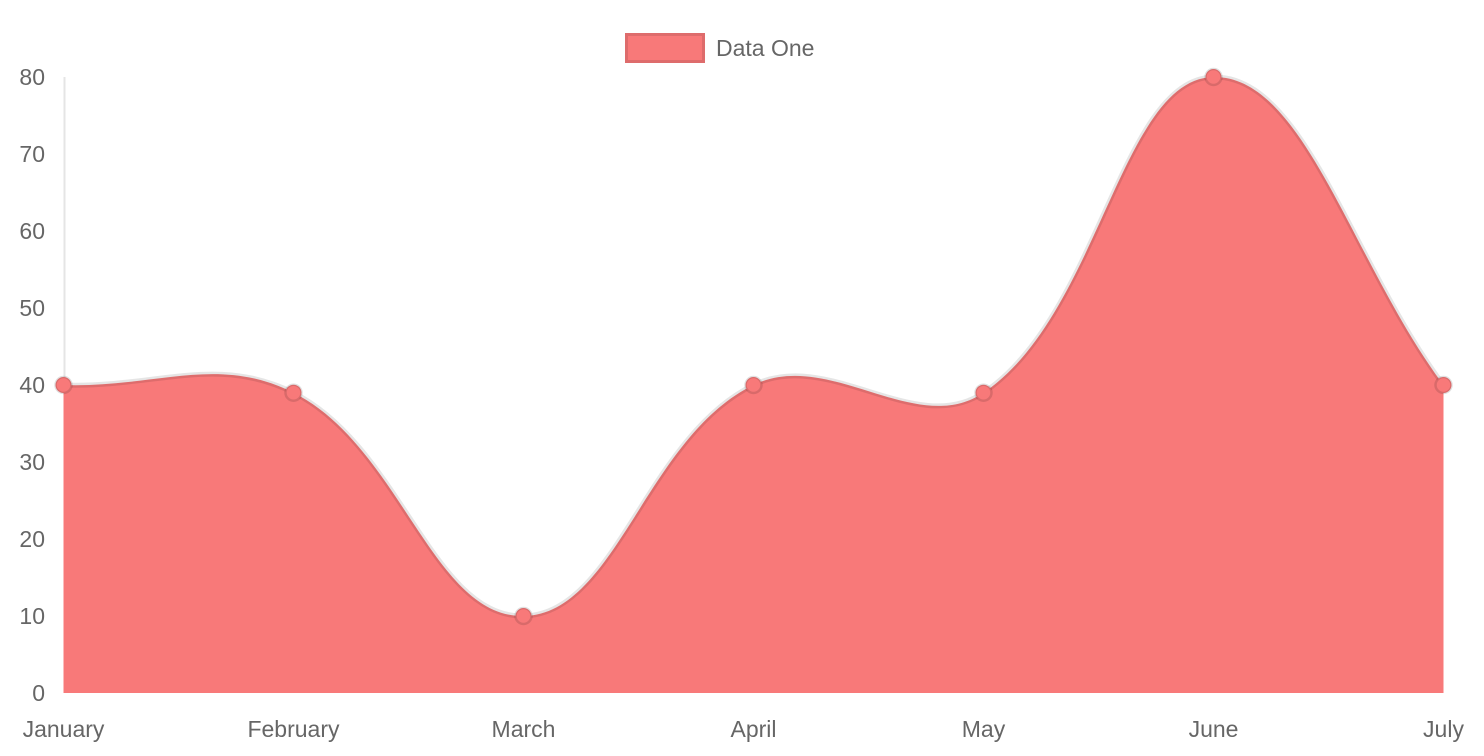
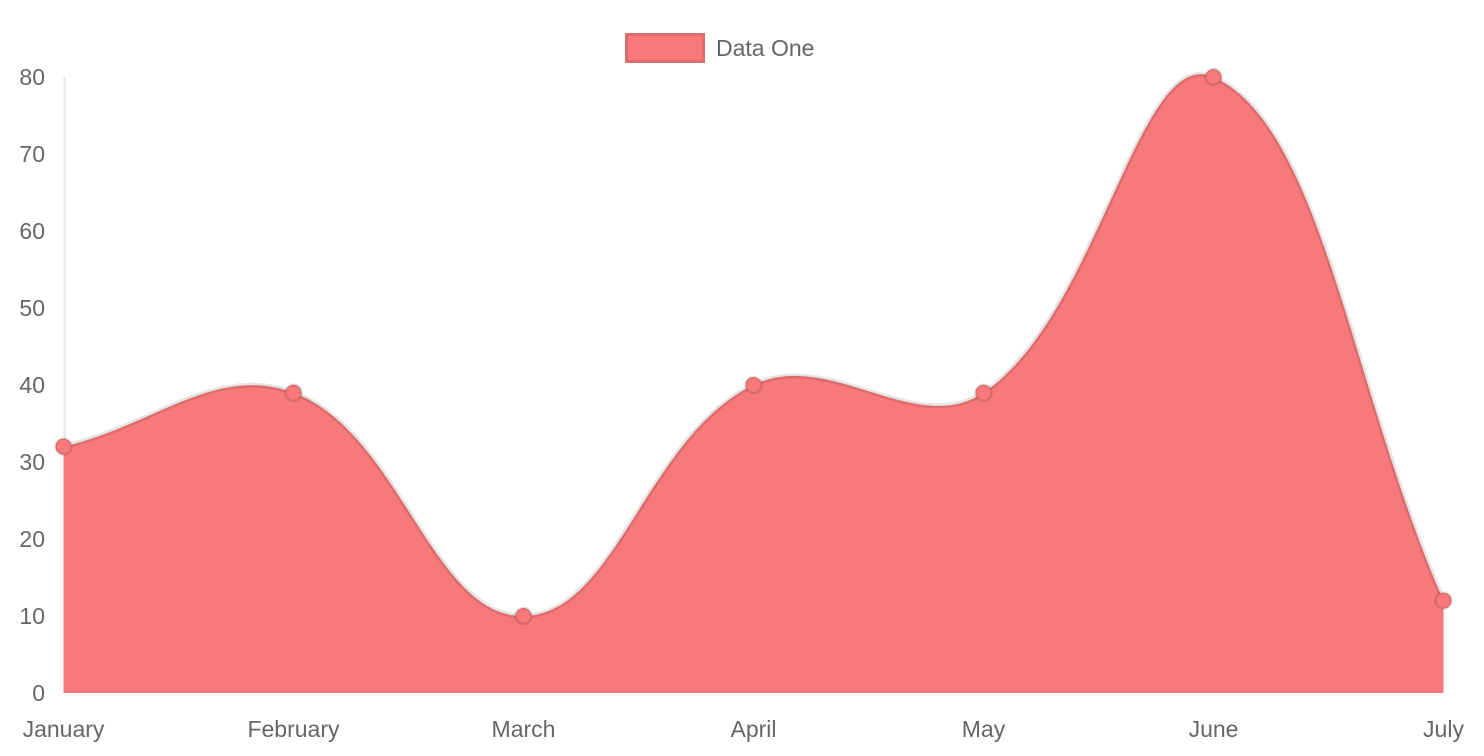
January: 40 -> 32
July: 40 -> 12
